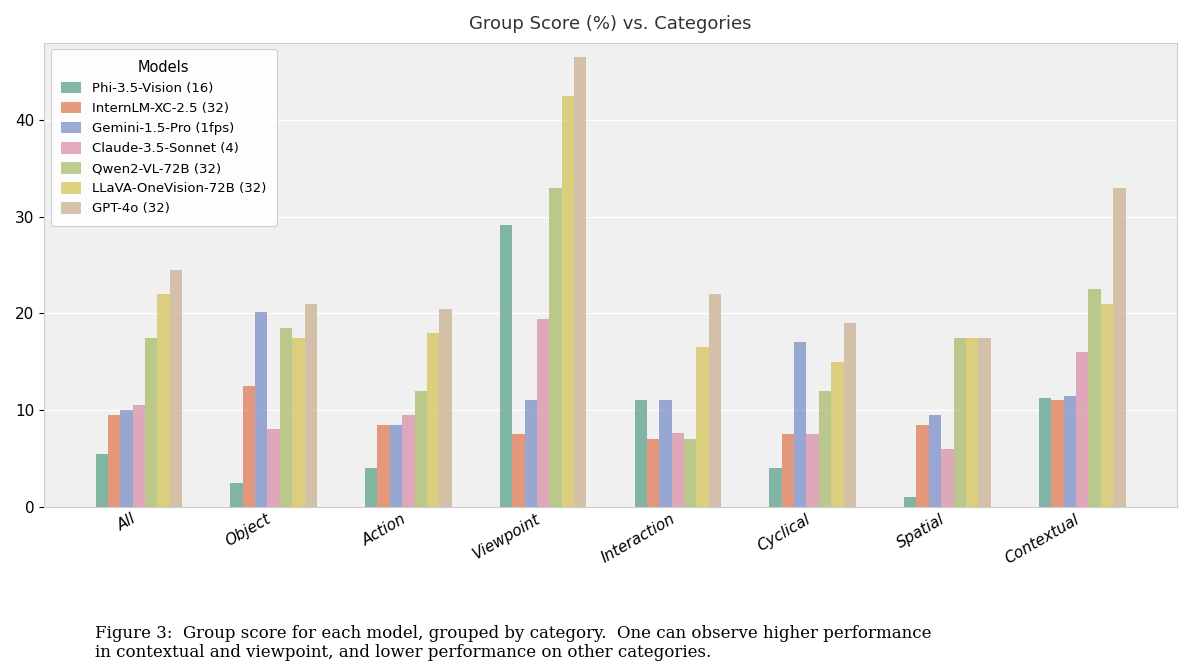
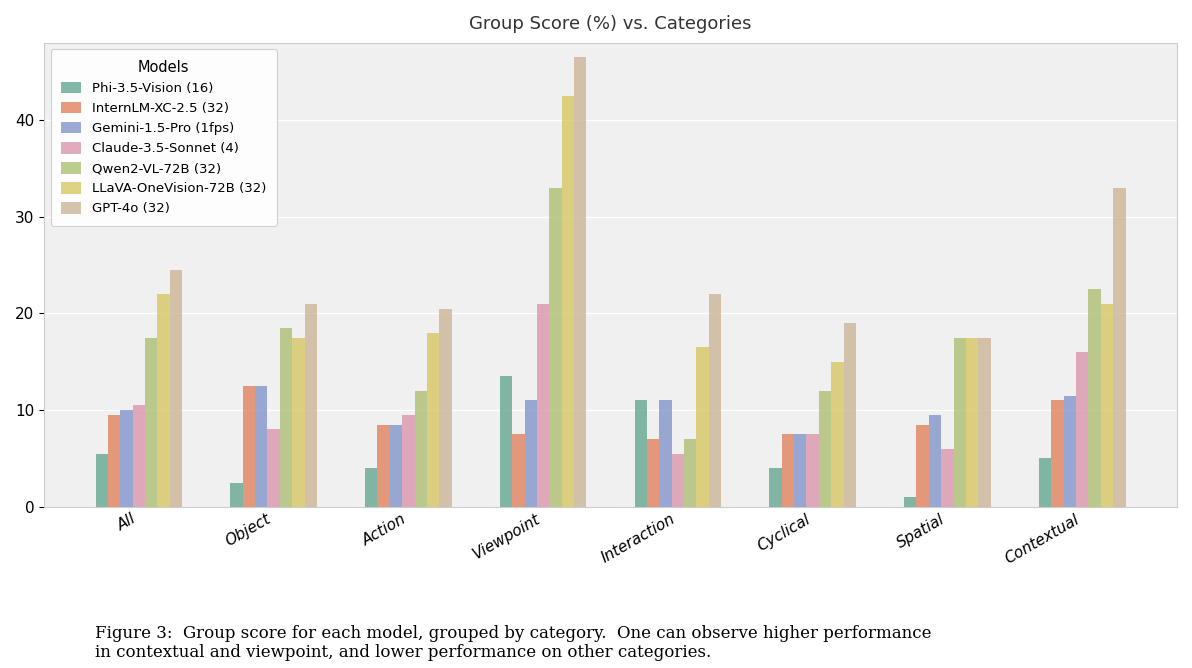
Gemini-1.5-Pro (1fps)/Object: 20.2 -> 12.5
Phi-3.5-Vision (16)/Viewpoint: 29.2 -> 13.5
Claude-3.5-Sonnet (4)/Viewpoint: 19.4 -> 21.0
Claude-3.5-Sonnet (4)/Interaction: 7.6 -> 5.5
Gemini-1.5-Pro (1fps)/Cyclical: 17.0 -> 7.5
Phi-3.5-Vision (16)/Contextual: 11.2 -> 5.0
